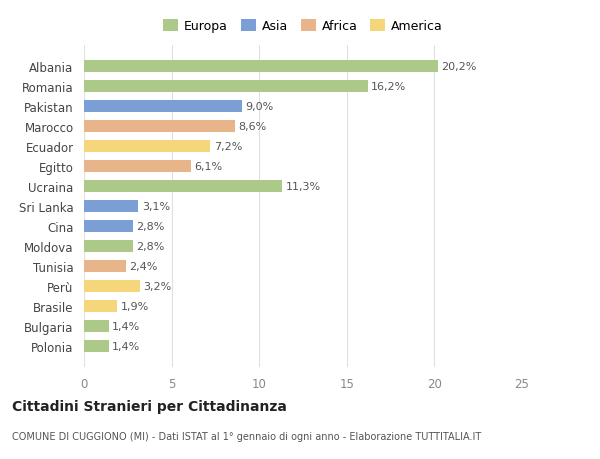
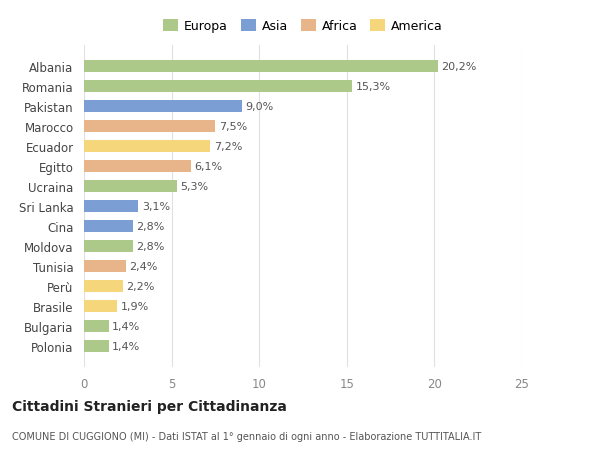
Romania: 16,2% -> 15,3%
Marocco: 8,6% -> 7,5%
Ucraina: 11,3% -> 5,3%
Perù: 3,2% -> 2,2%
